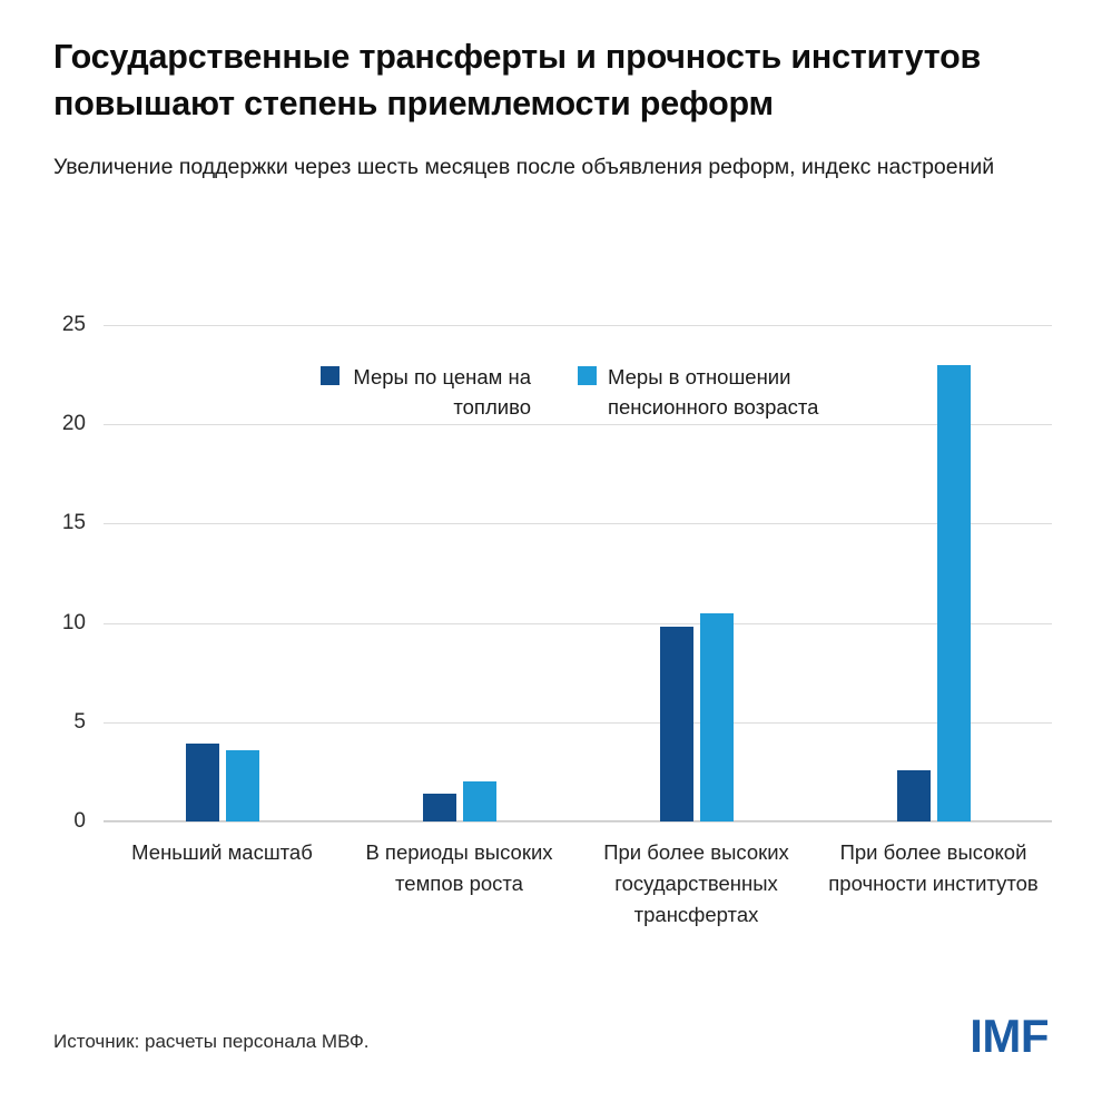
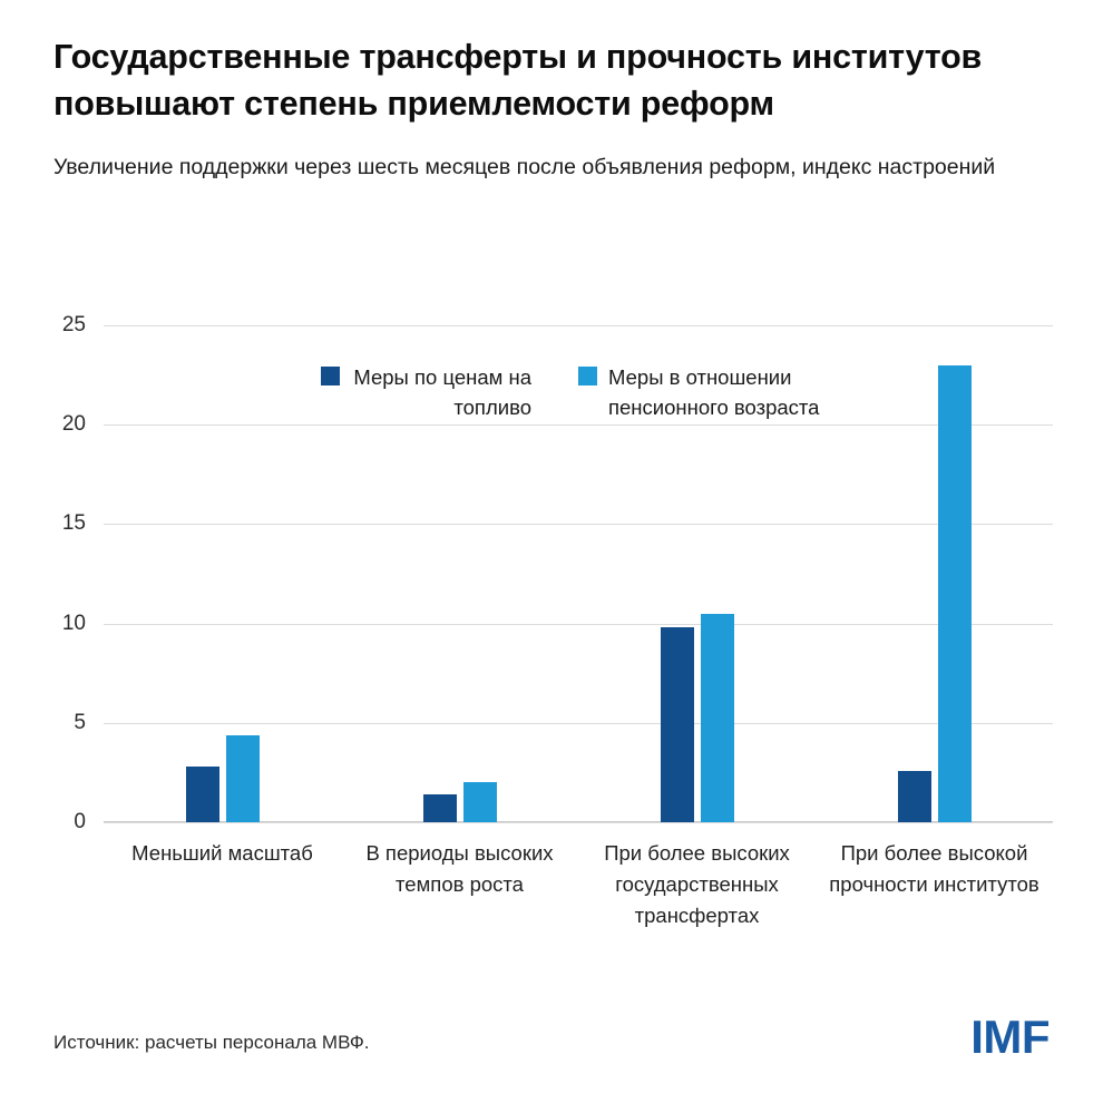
Меры по ценам на топливо/Меньший масштаб: 3.9 -> 2.8
Меры в отношении пенсионного возраста/Меньший масштаб: 3.6 -> 4.4
